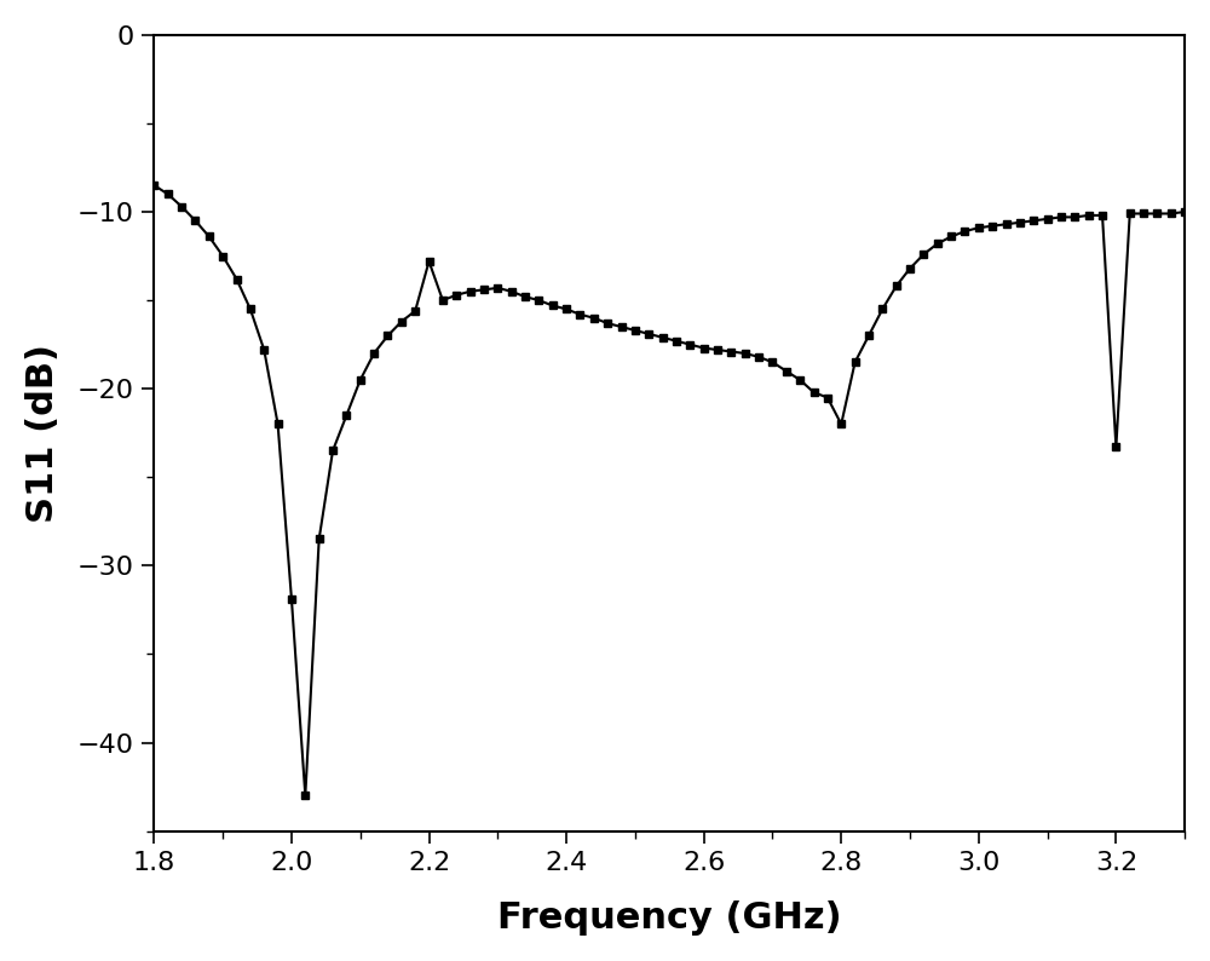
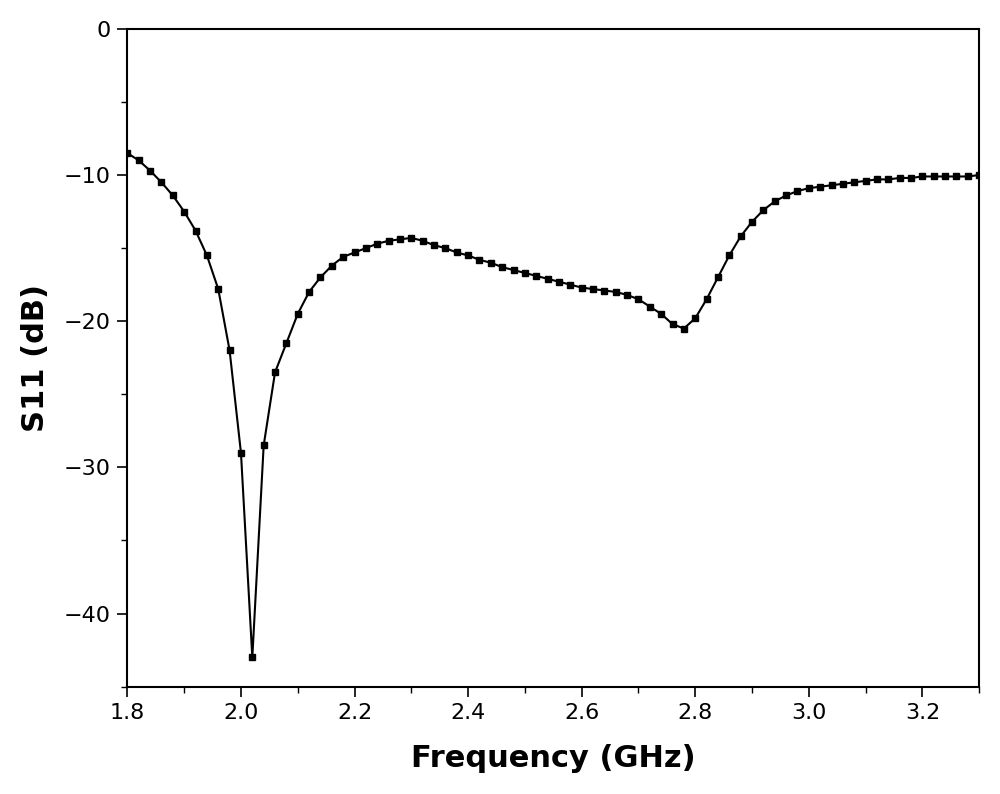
2.0: -31.9 -> -29.0
2.2: -12.8 -> -15.3
2.8: -22.0 -> -19.8
3.2: -23.3 -> -10.1
